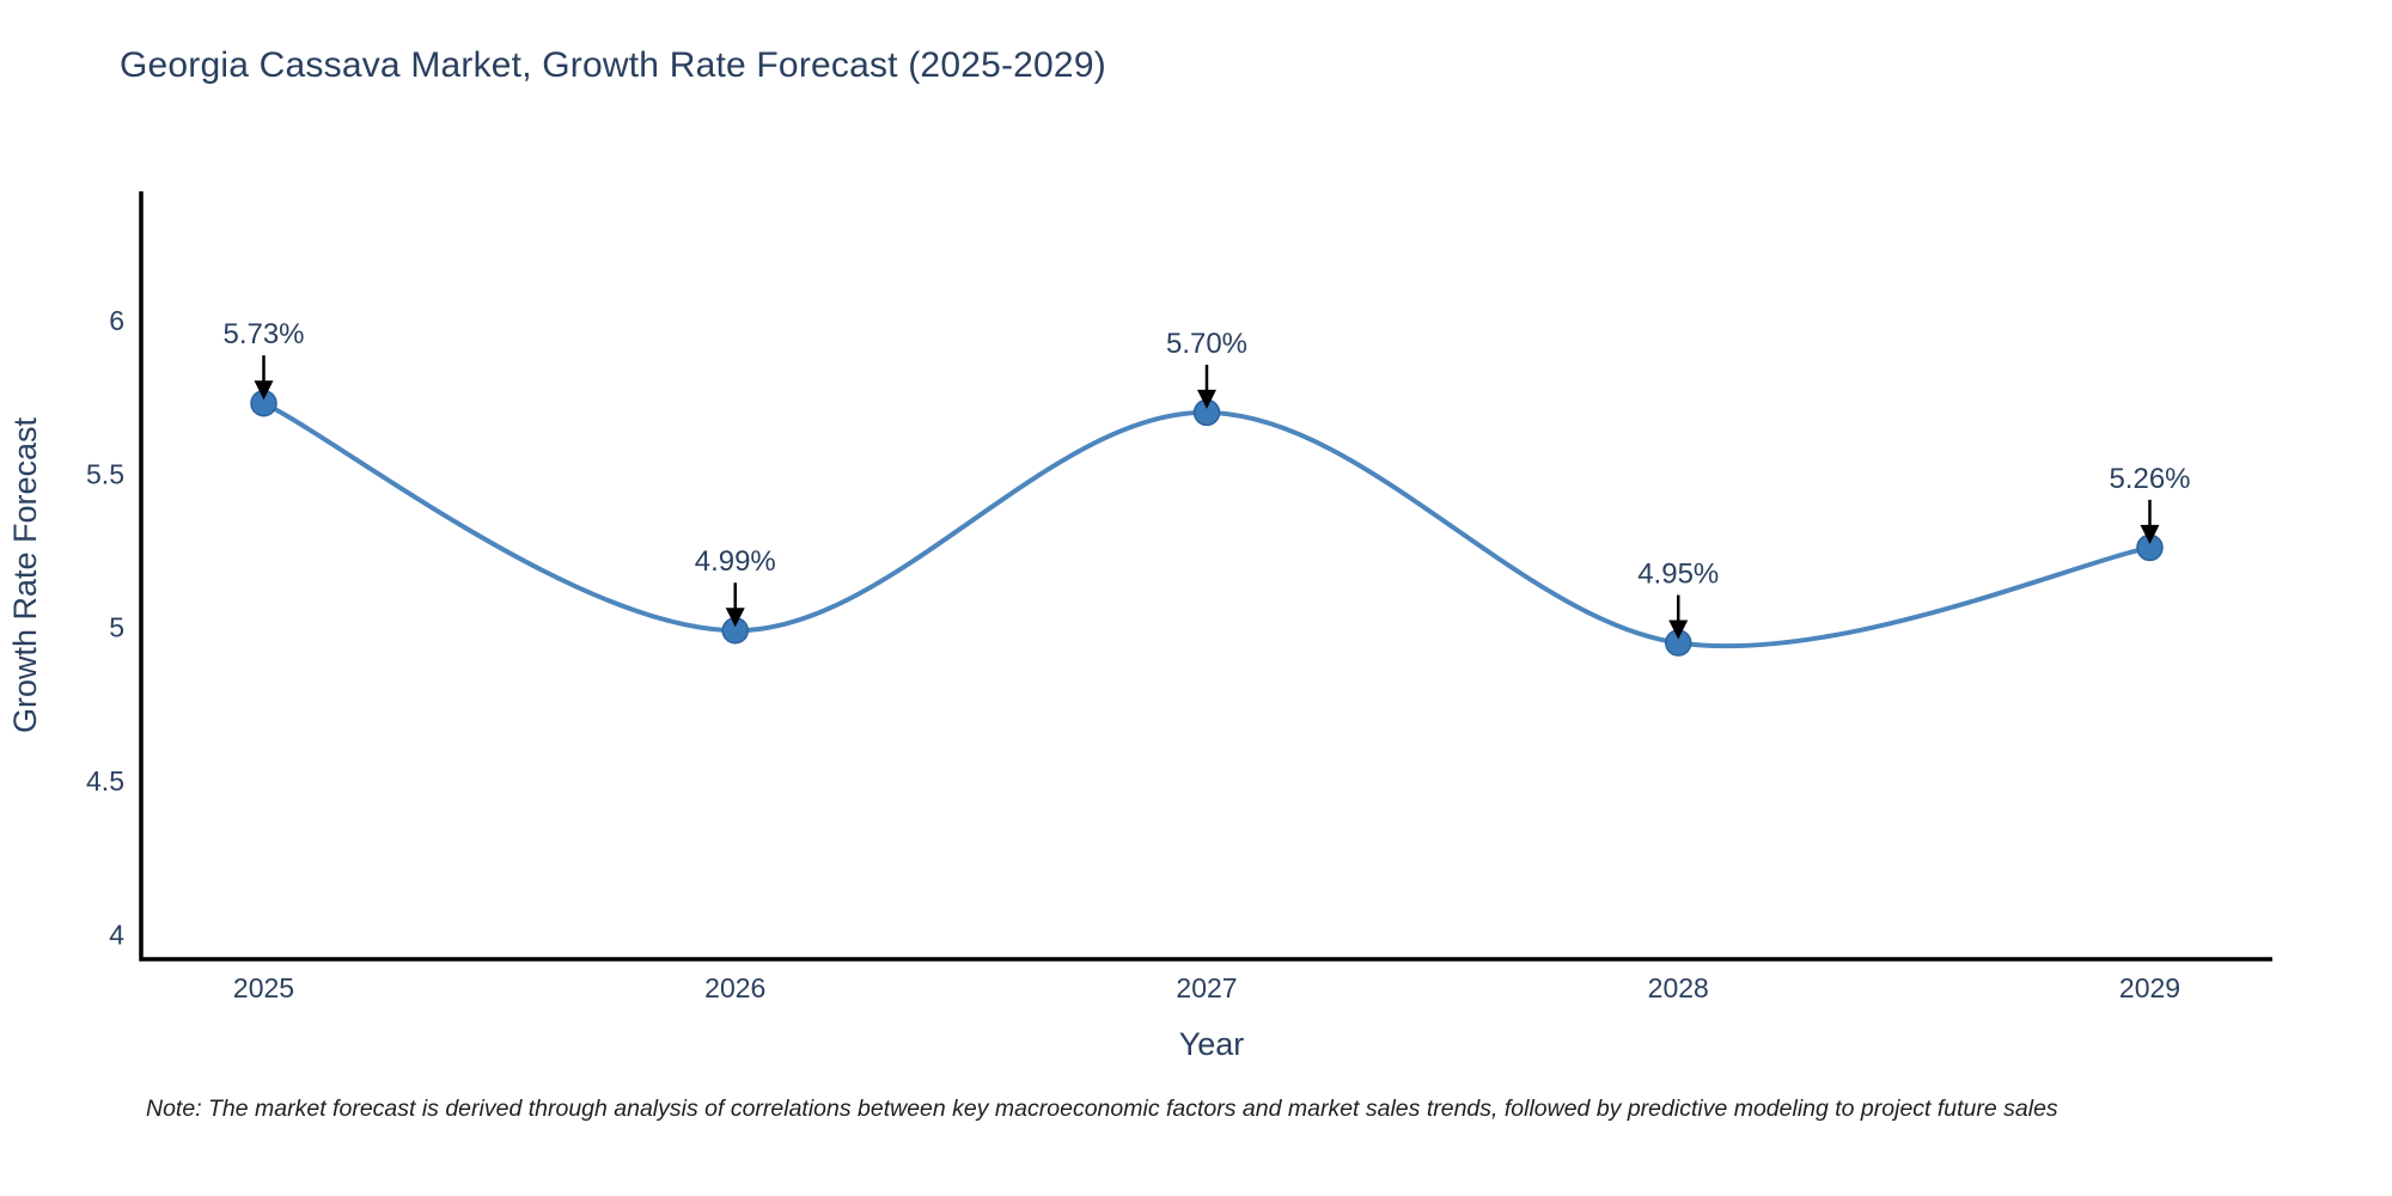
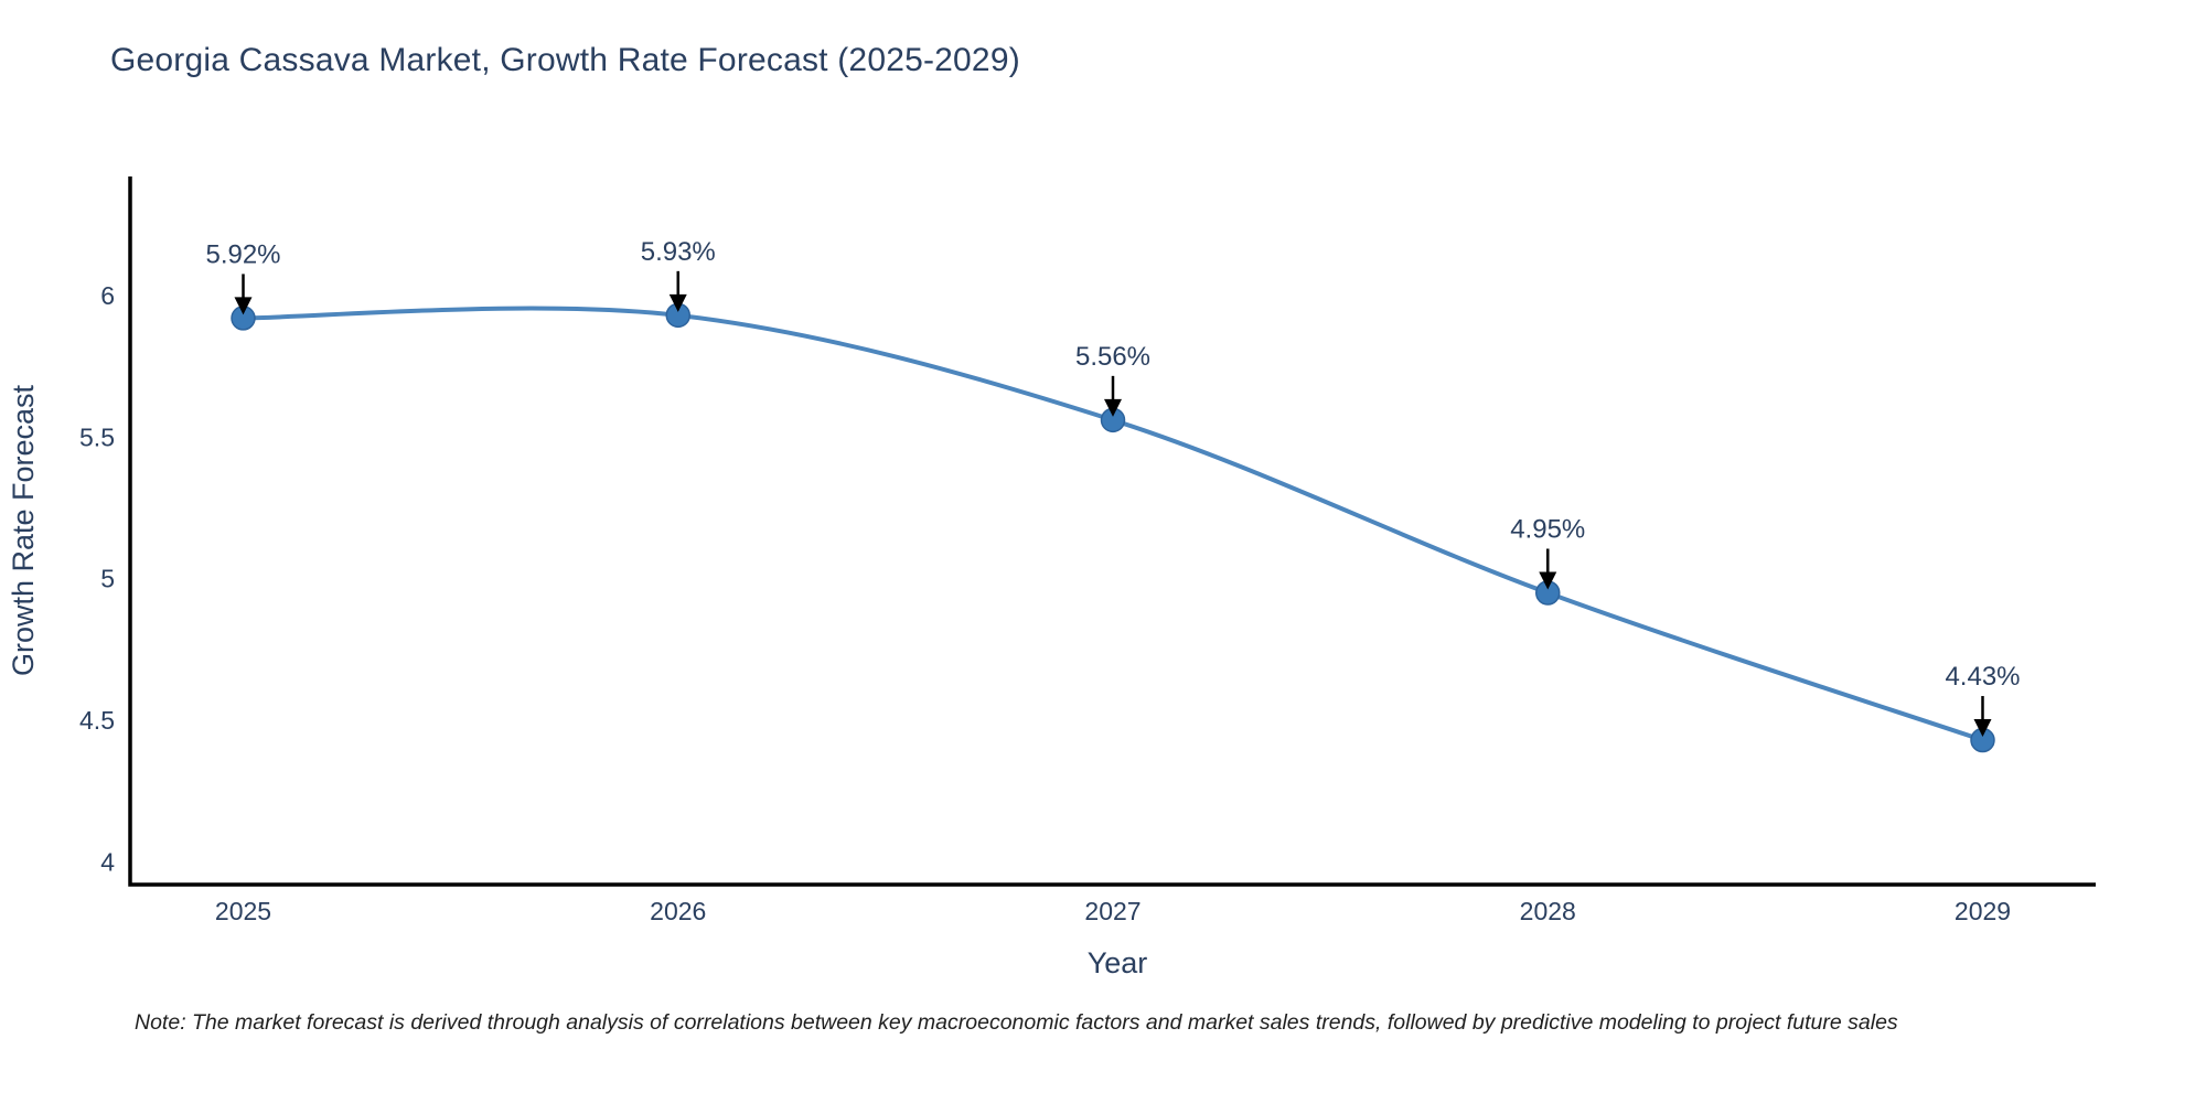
2025: 5.73% -> 5.92%
2026: 4.99% -> 5.93%
2027: 5.70% -> 5.56%
2029: 5.26% -> 4.43%
